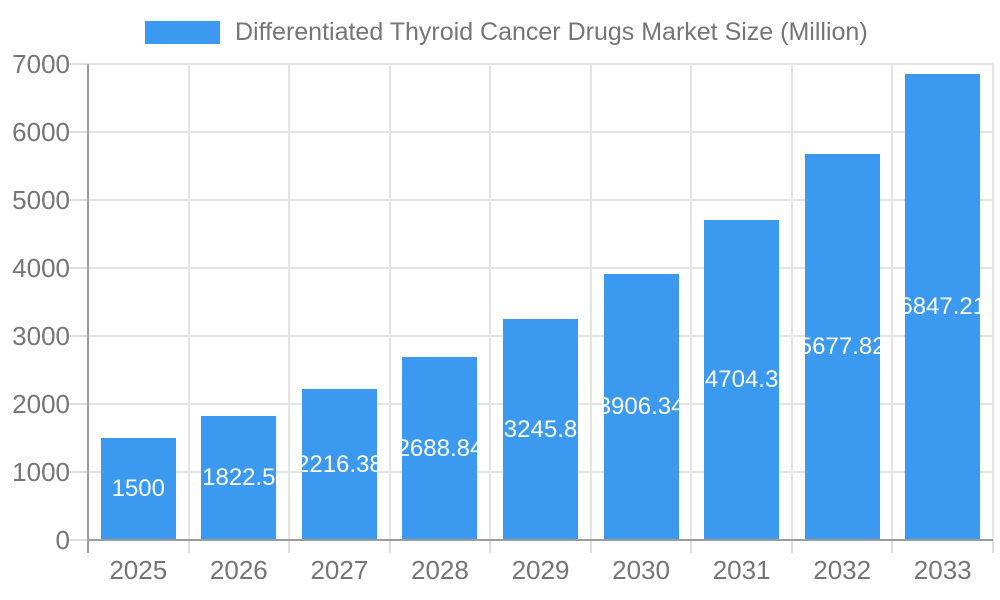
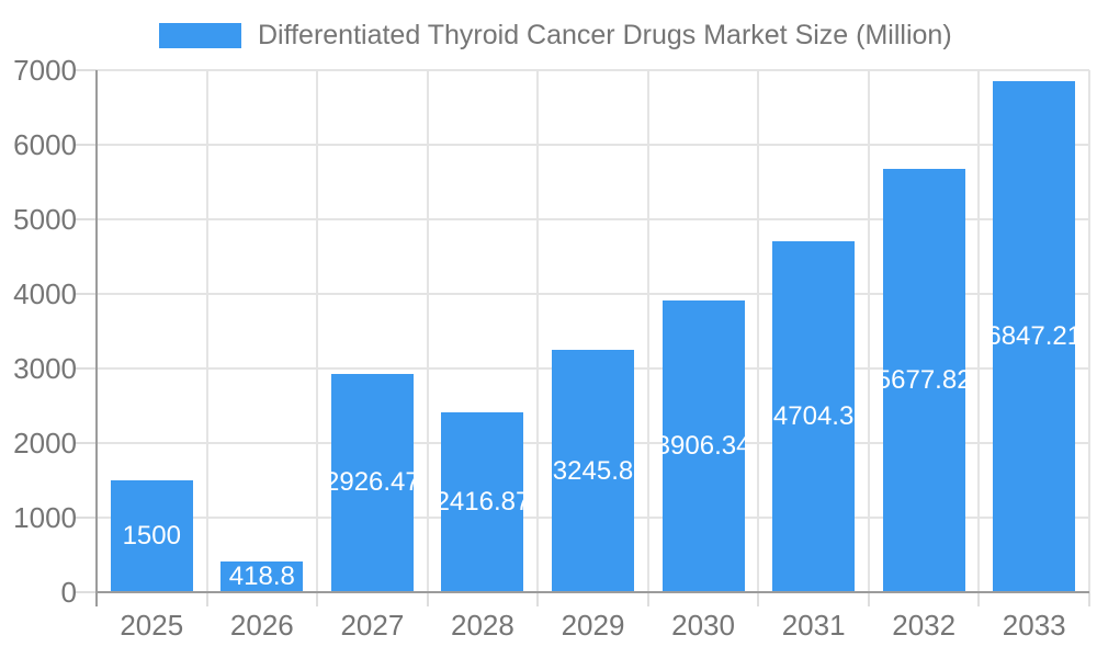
2026: 1822.5 -> 418.8
2027: 2216.38 -> 2926.47
2028: 2688.84 -> 2416.87
